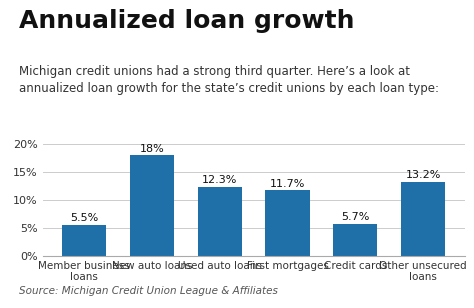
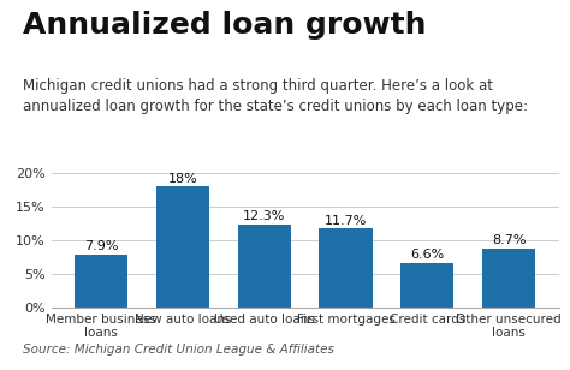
Member business loans: 5.5% -> 7.9%
Credit cards: 5.7% -> 6.6%
Other unsecured loans: 13.2% -> 8.7%
